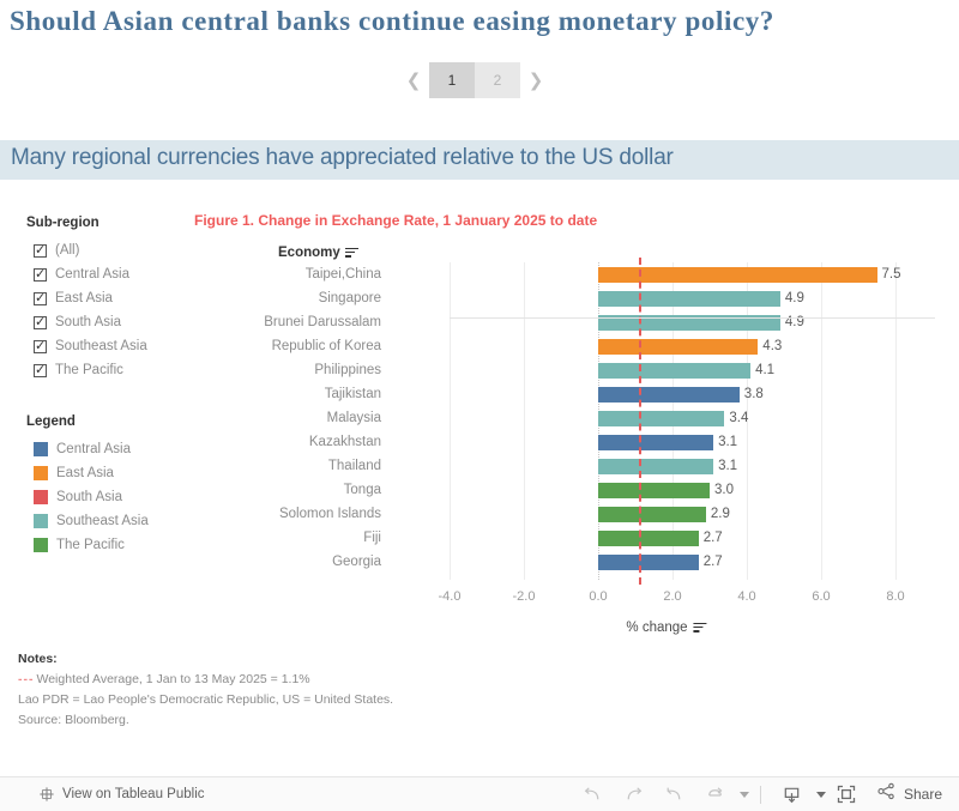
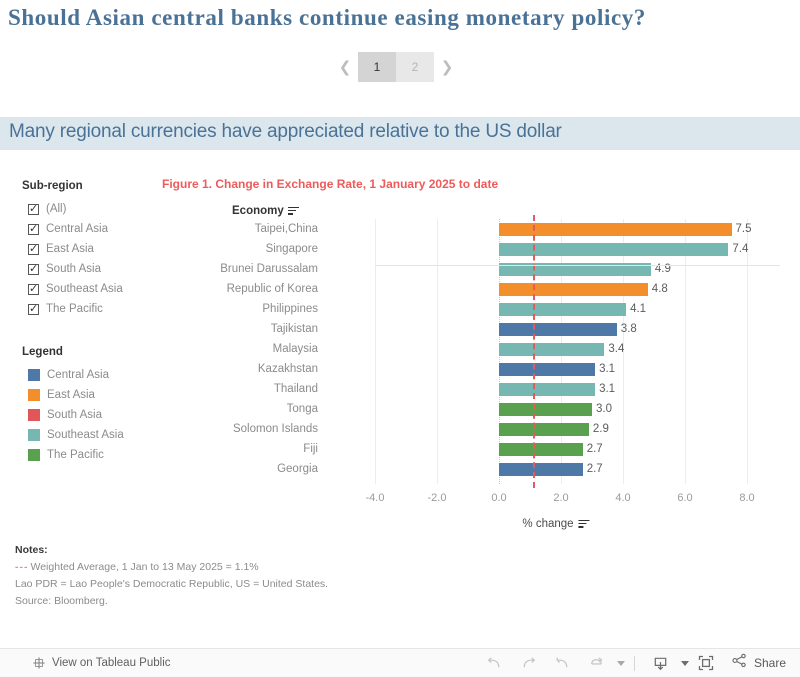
Singapore: 4.9 -> 7.4
Republic of Korea: 4.3 -> 4.8
